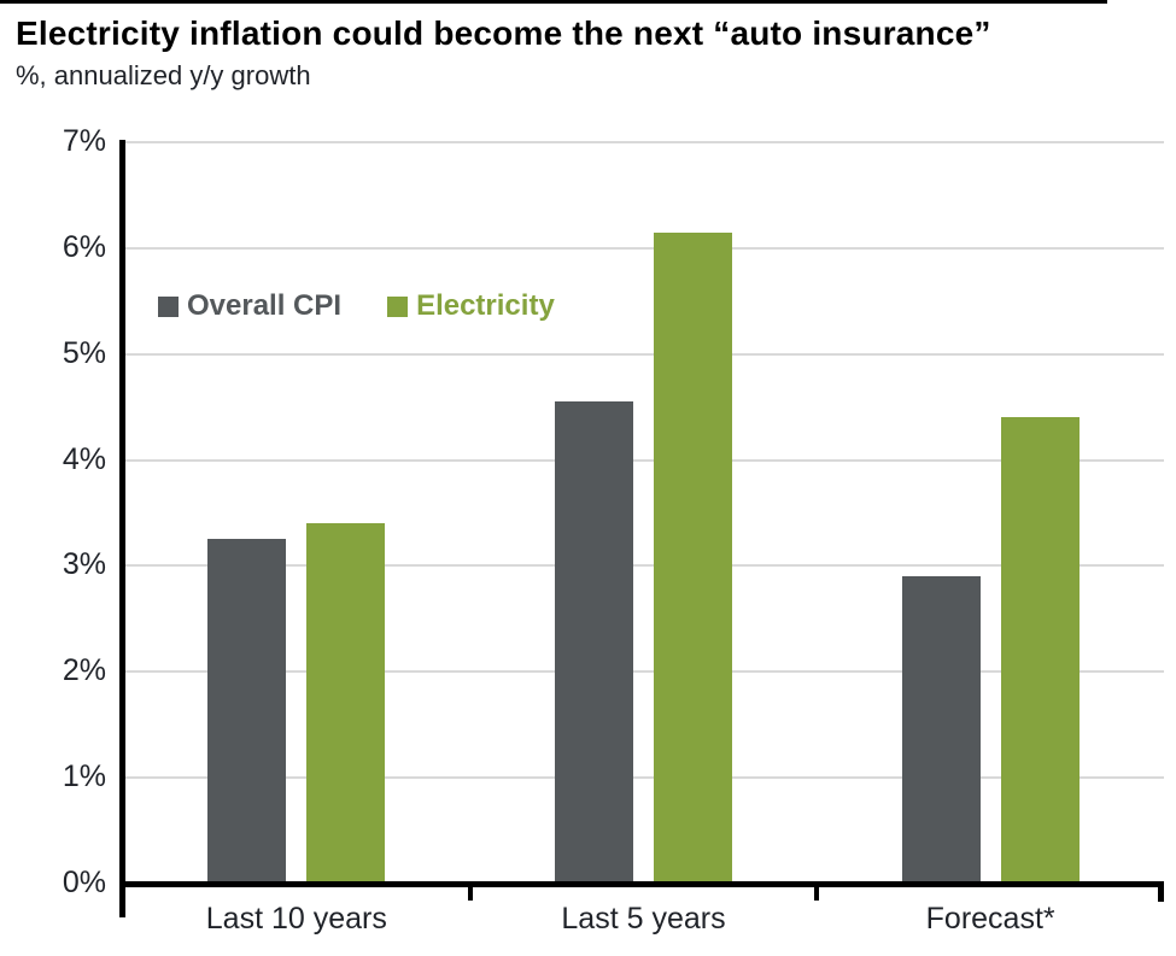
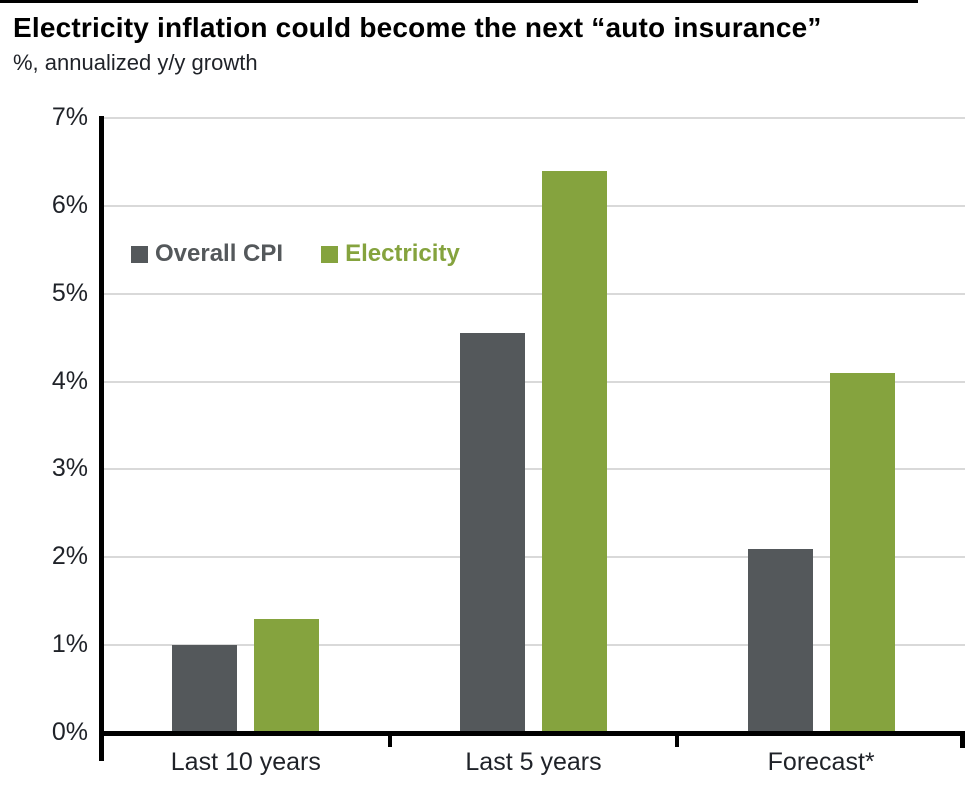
Overall CPI/Last 10 years: 3.2% -> 1.0%
Electricity/Last 10 years: 3.4% -> 1.3%
Electricity/Last 5 years: 6.2% -> 6.4%
Overall CPI/Forecast*: 2.9% -> 2.1%
Electricity/Forecast*: 4.4% -> 4.1%
